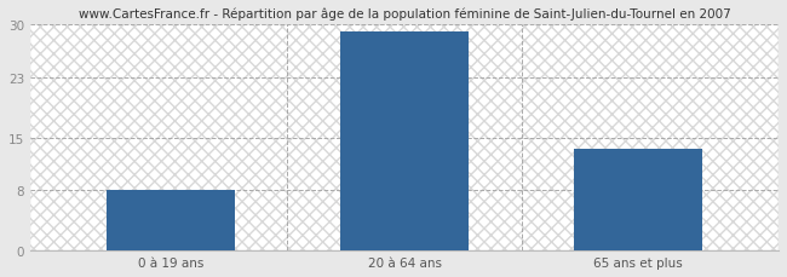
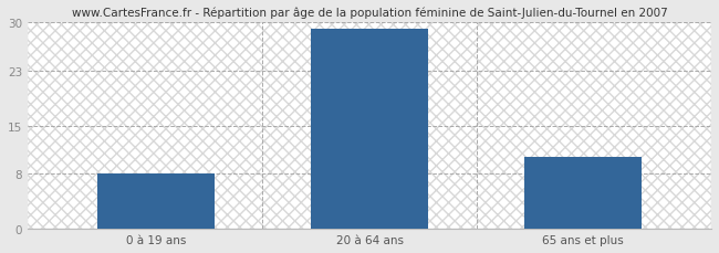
65 ans et plus: 13.5 -> 10.4
